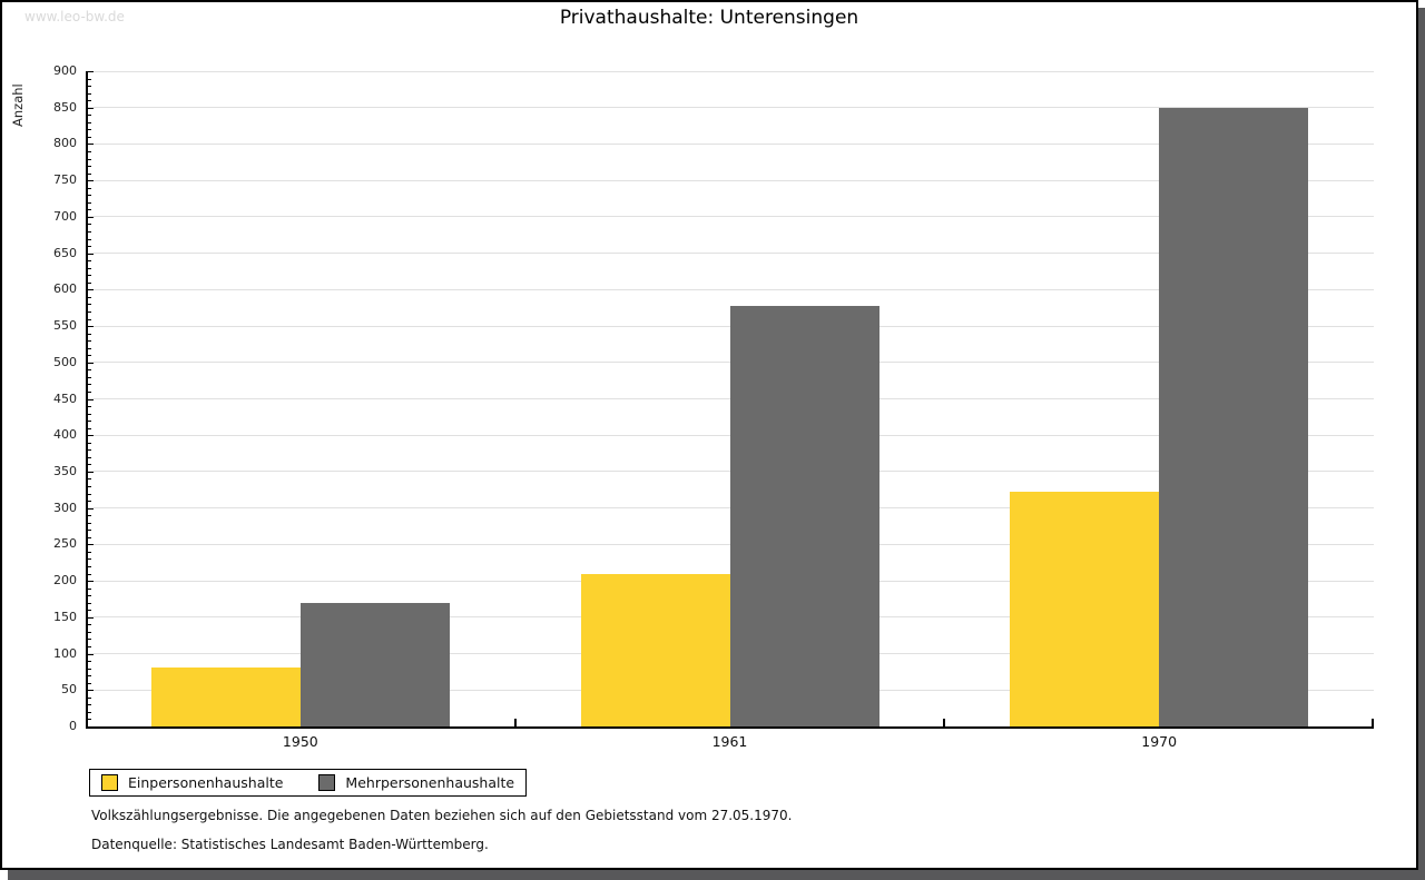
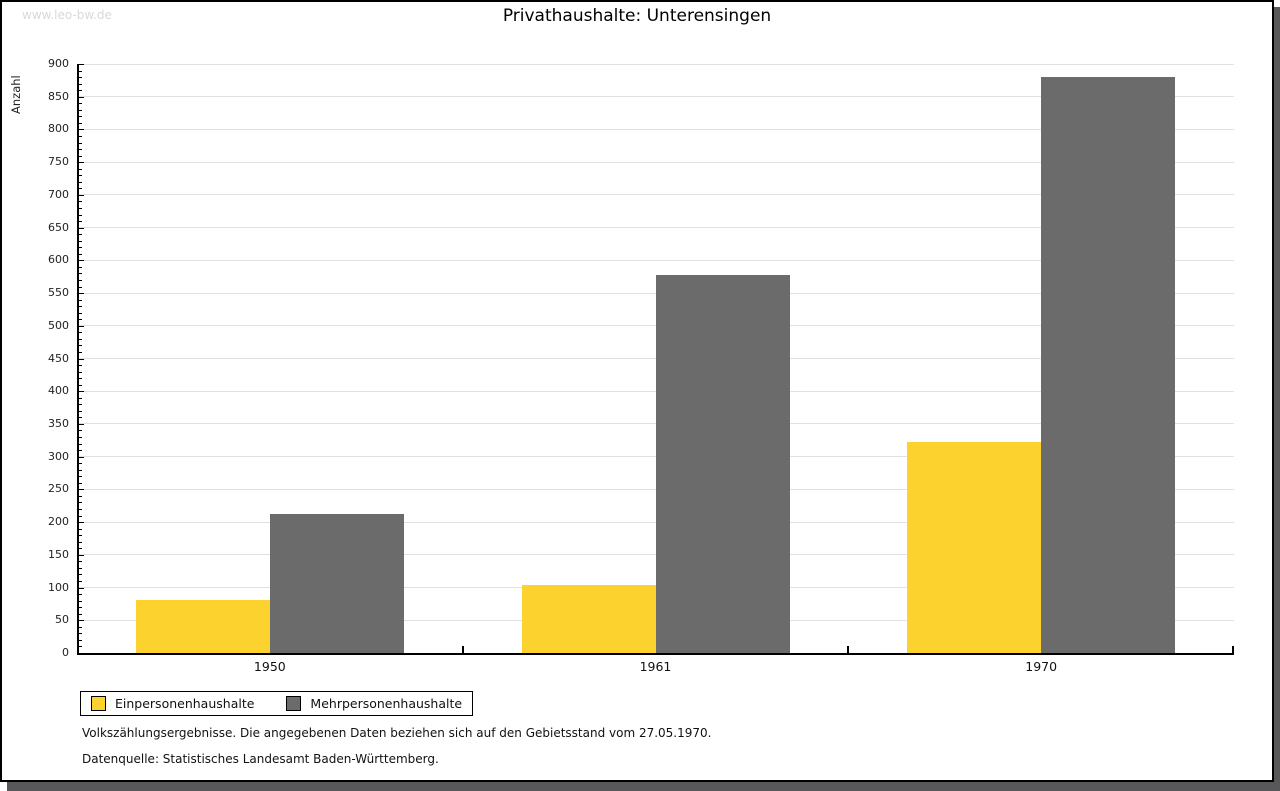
Mehrpersonenhaushalte/1950: 170 -> 210
Einpersonenhaushalte/1961: 210 -> 100
Mehrpersonenhaushalte/1970: 850 -> 880
